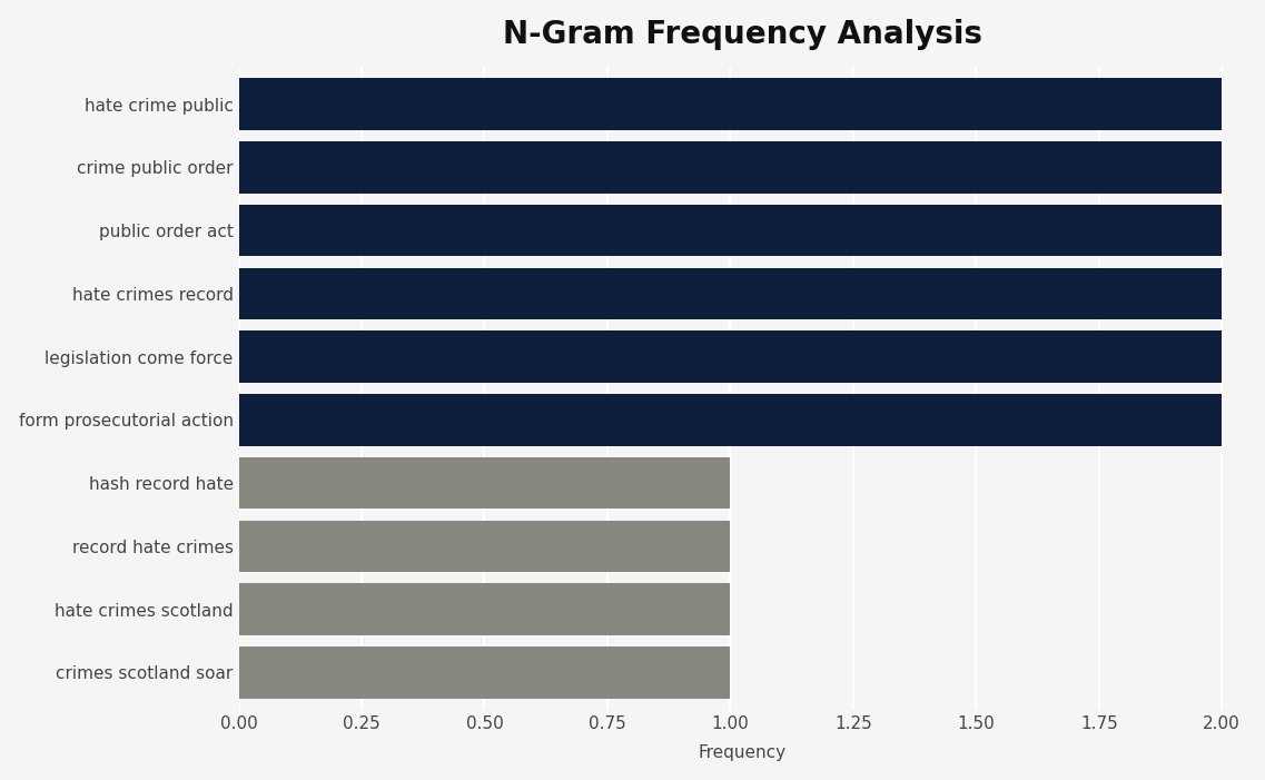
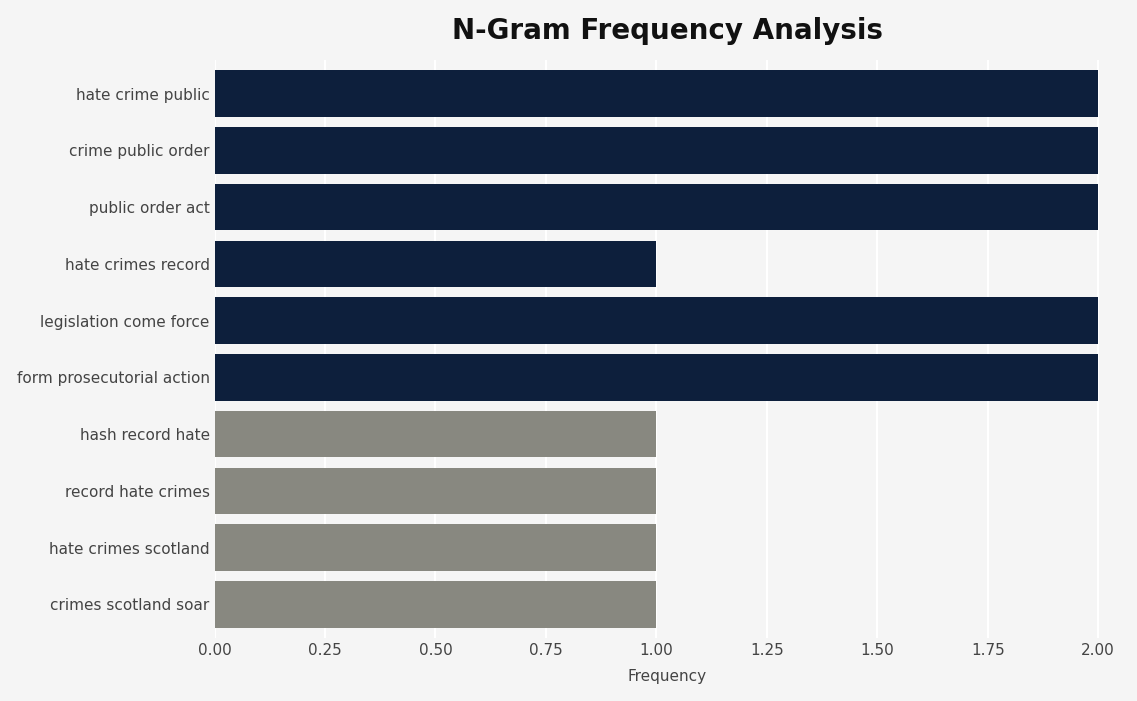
hate crimes record: 2 -> 1
